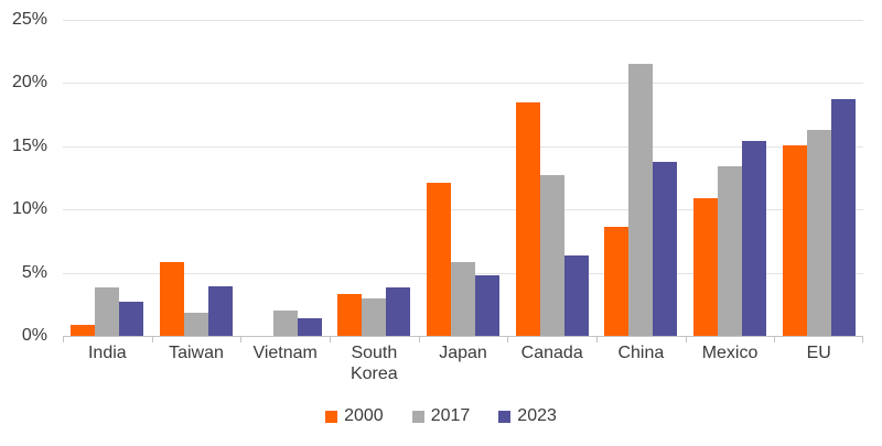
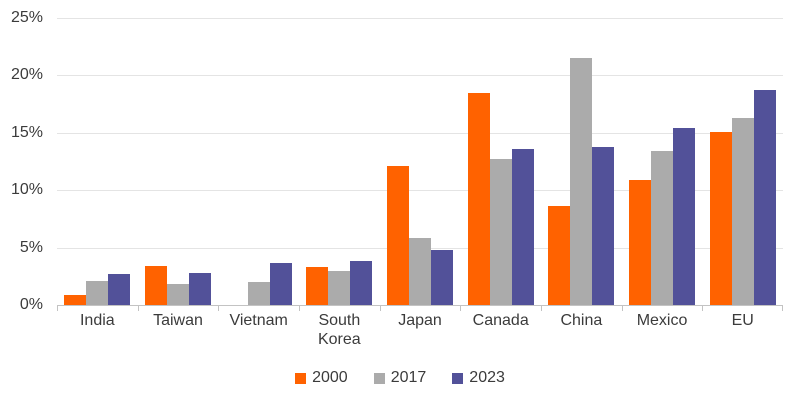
2017/India: 3.8% -> 2.1%
2000/Taiwan: 5.8% -> 3.4%
2023/Taiwan: 3.9% -> 2.8%
2023/Vietnam: 1.4% -> 3.7%
2023/Canada: 6.4% -> 13.6%
